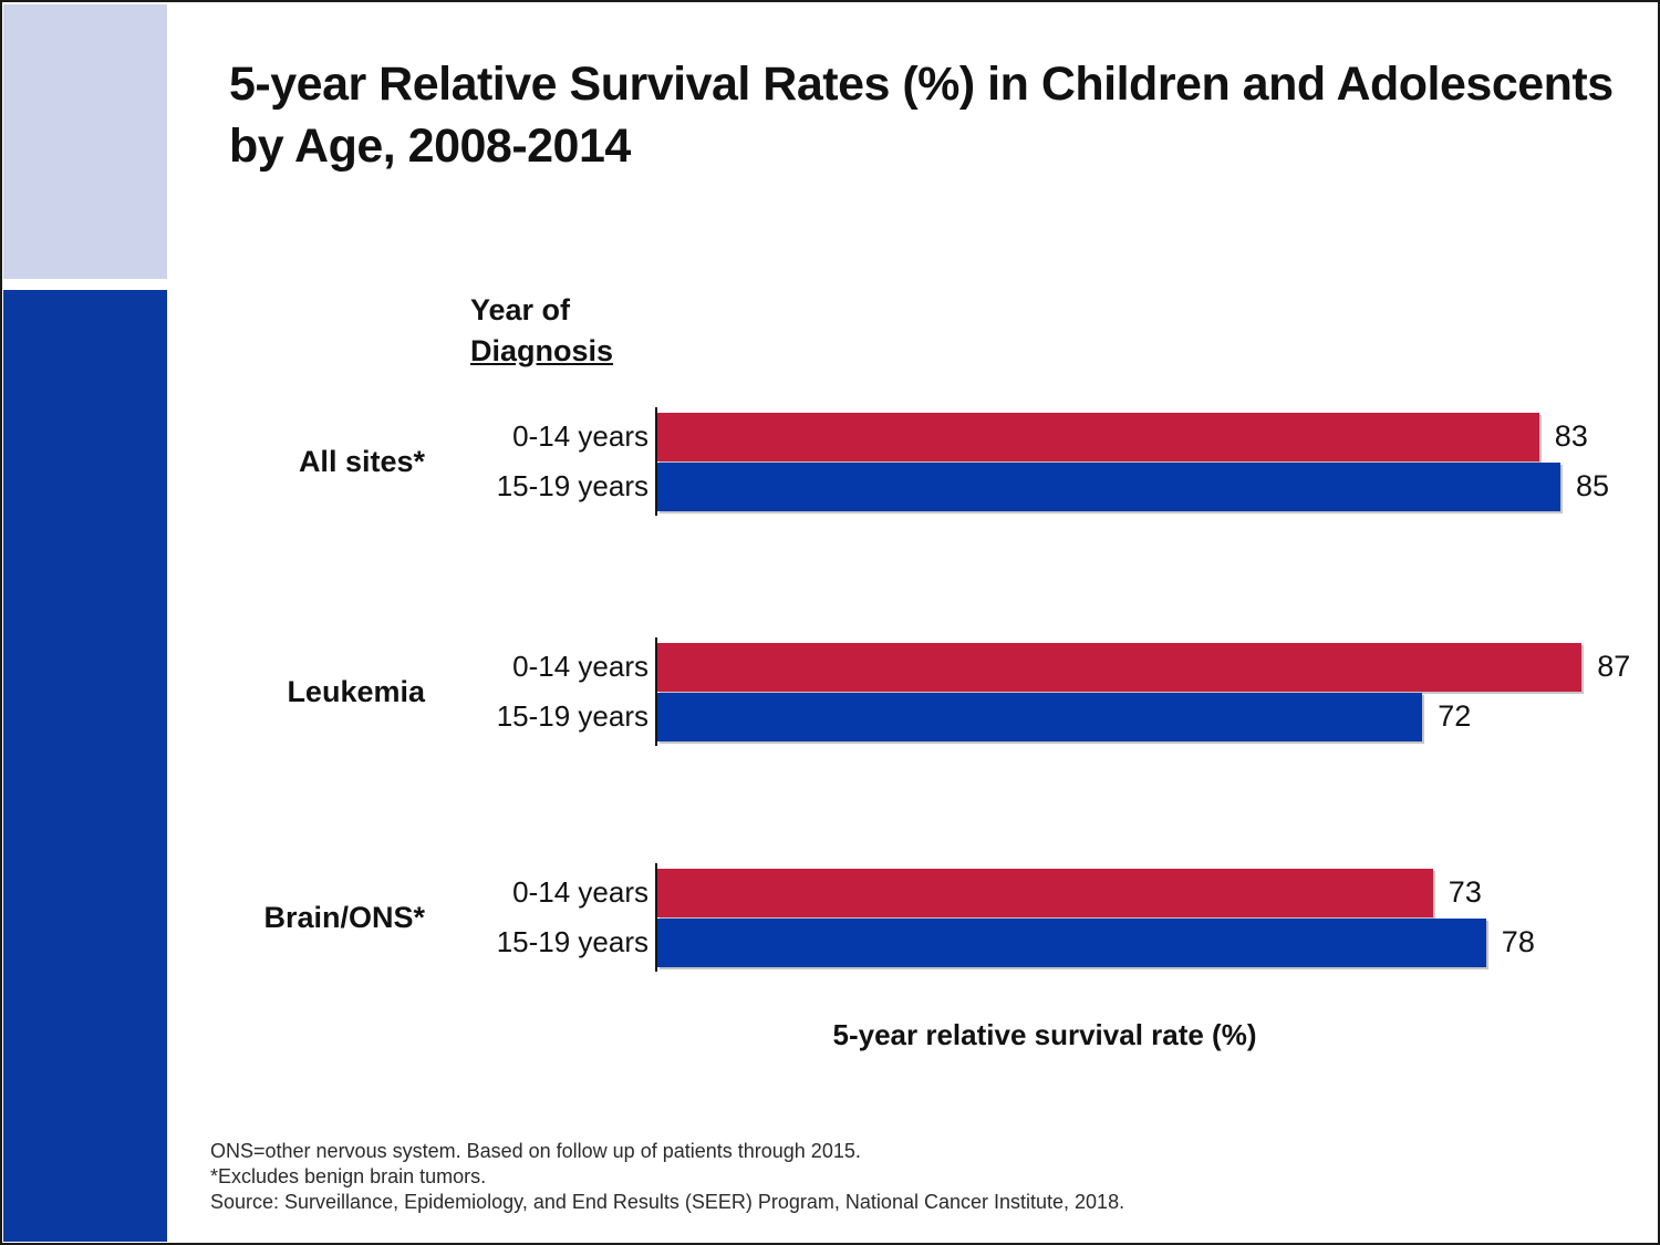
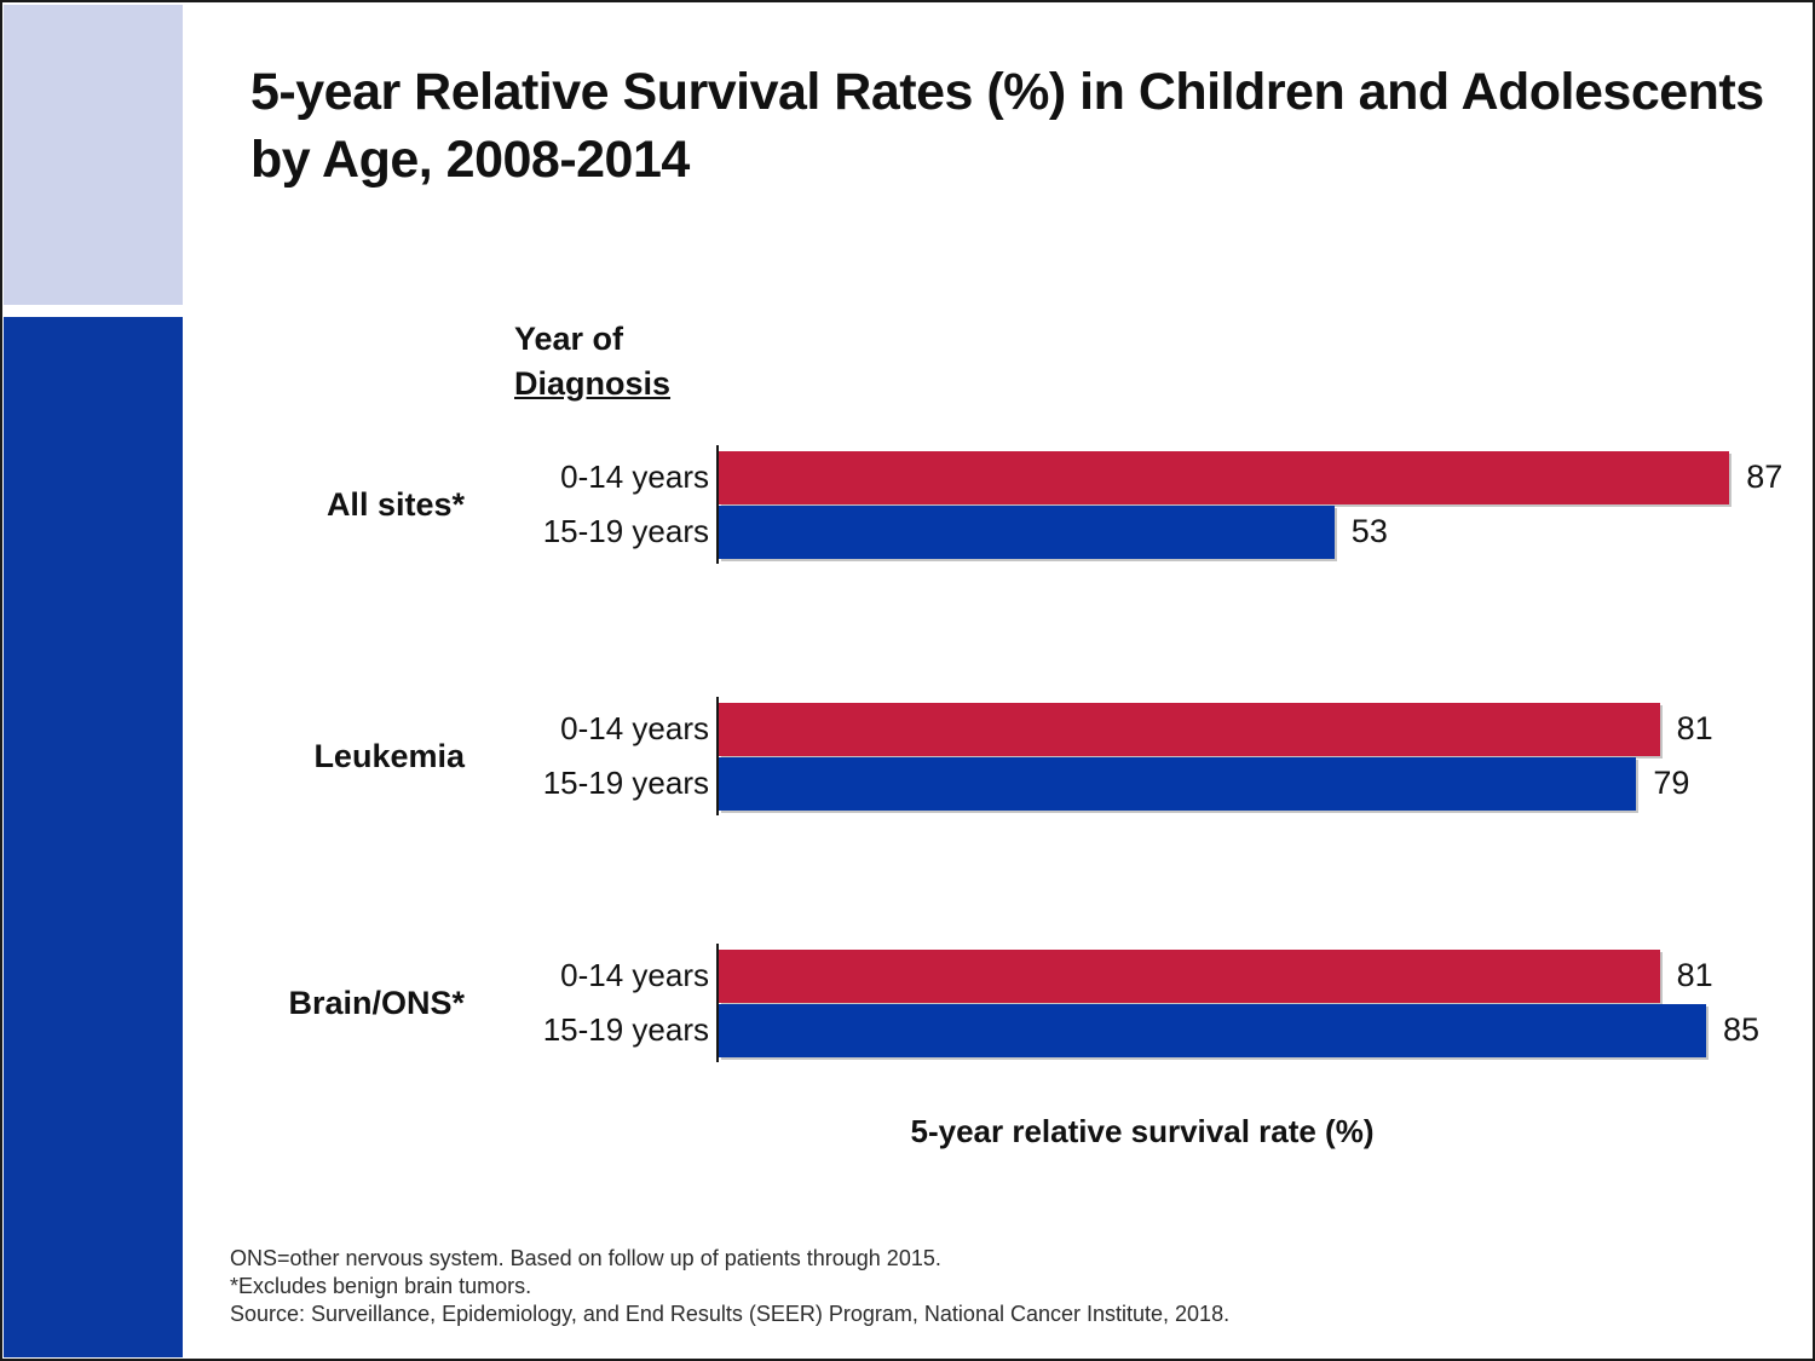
0-14 years/All sites*: 83 -> 87
15-19 years/All sites*: 85 -> 53
0-14 years/Leukemia: 87 -> 81
15-19 years/Leukemia: 72 -> 79
0-14 years/Brain/ONS*: 73 -> 81
15-19 years/Brain/ONS*: 78 -> 85
